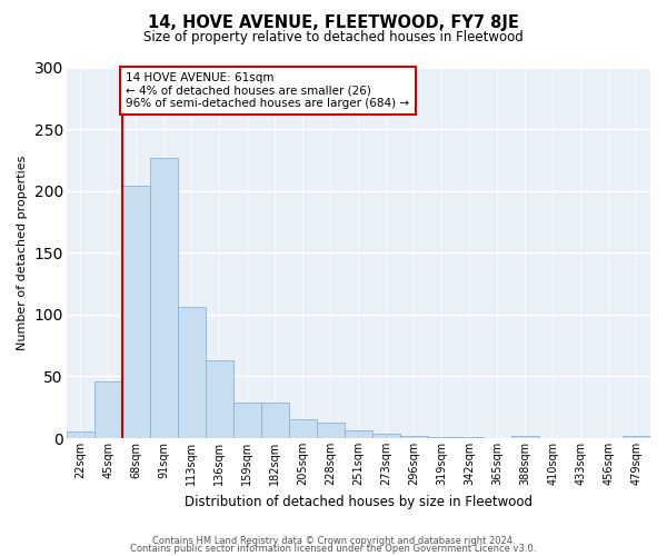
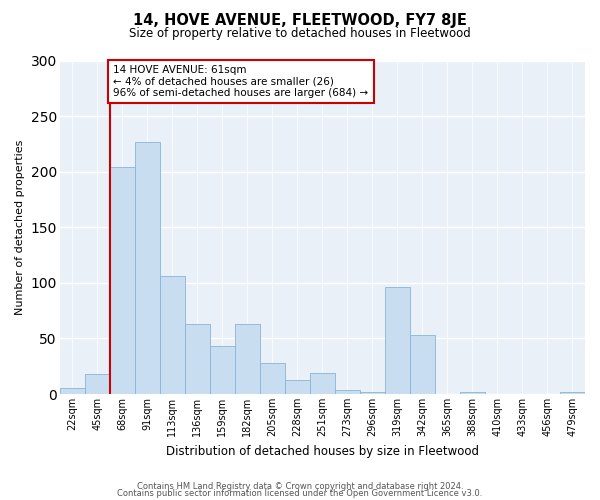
45sqm: 46 -> 18
159sqm: 29 -> 43
182sqm: 29 -> 63
205sqm: 15 -> 28
251sqm: 6 -> 19
319sqm: 1 -> 96
342sqm: 1 -> 53
